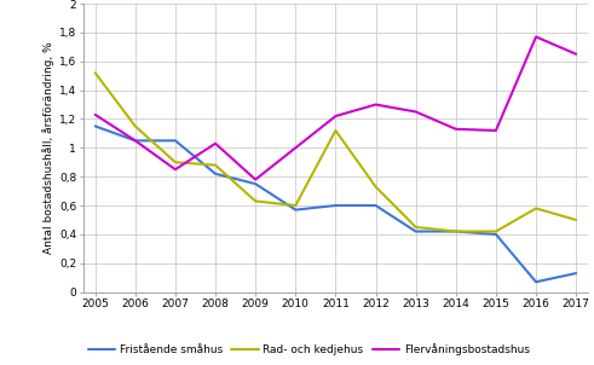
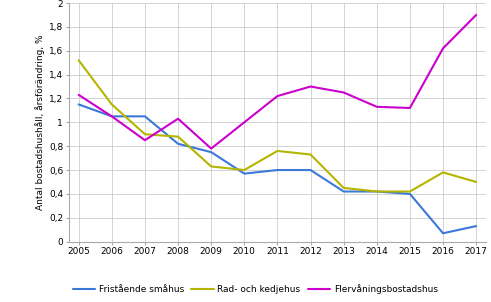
Rad- och kedjehus/2011: 1,12 -> 0,76
Flervåningsbostadshus/2016: 1,77 -> 1,62
Flervåningsbostadshus/2017: 1,65 -> 1,90
